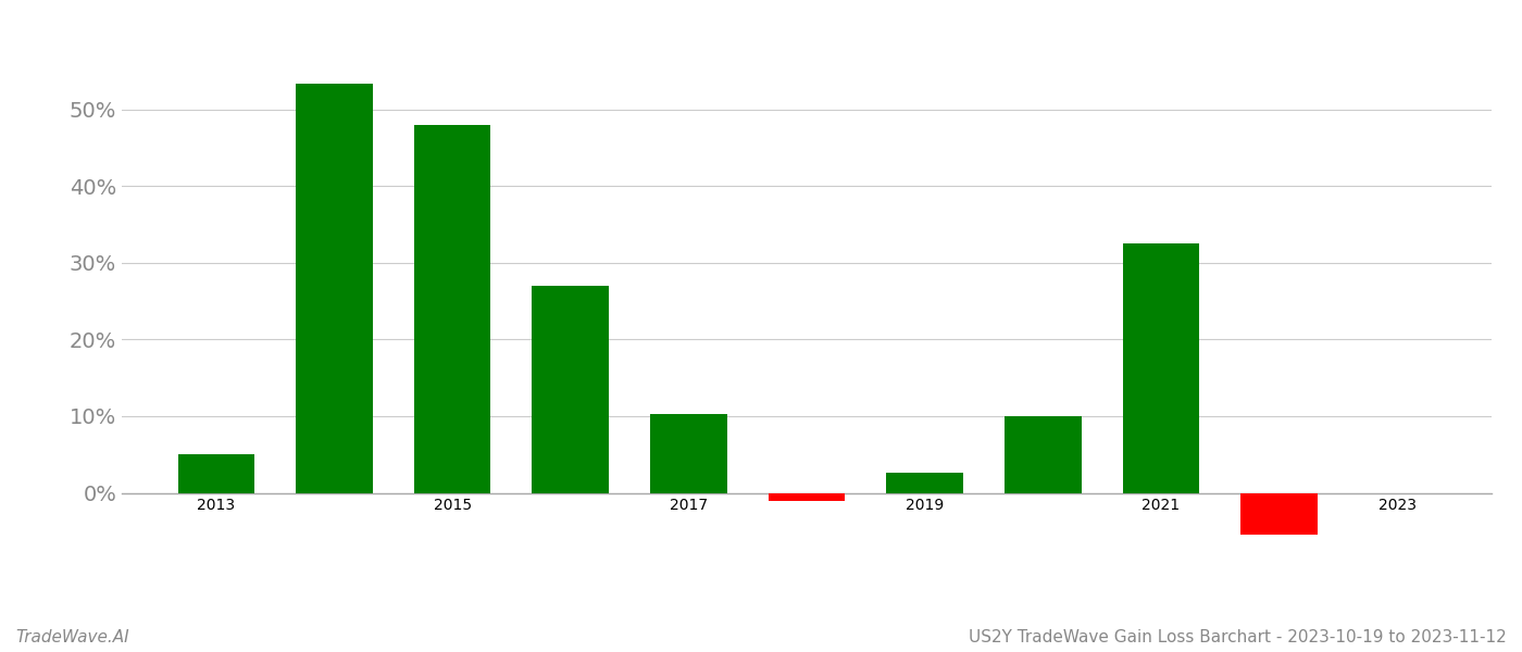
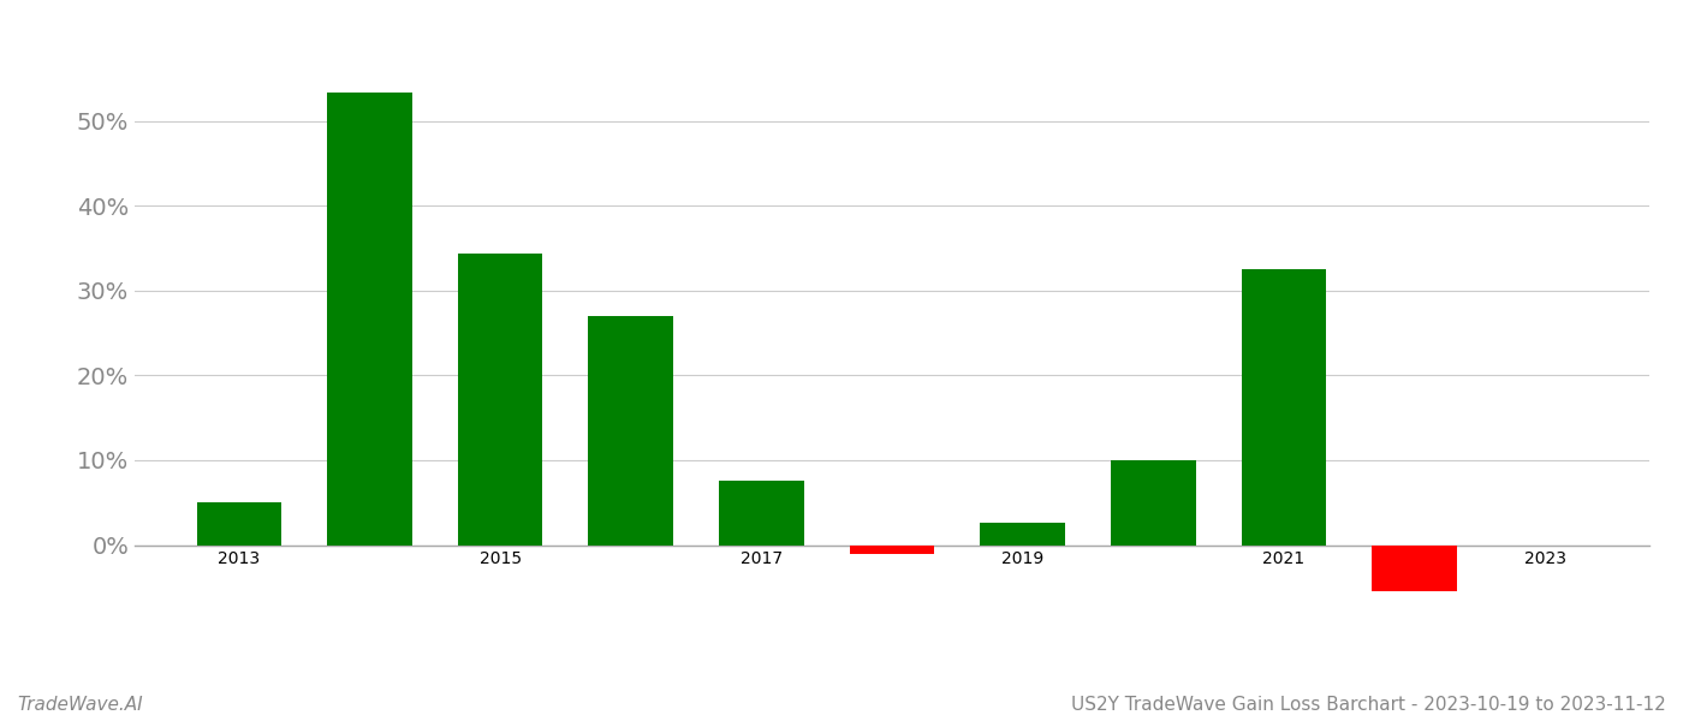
2015: 48.0% -> 34.4%
2017: 10.3% -> 7.6%
